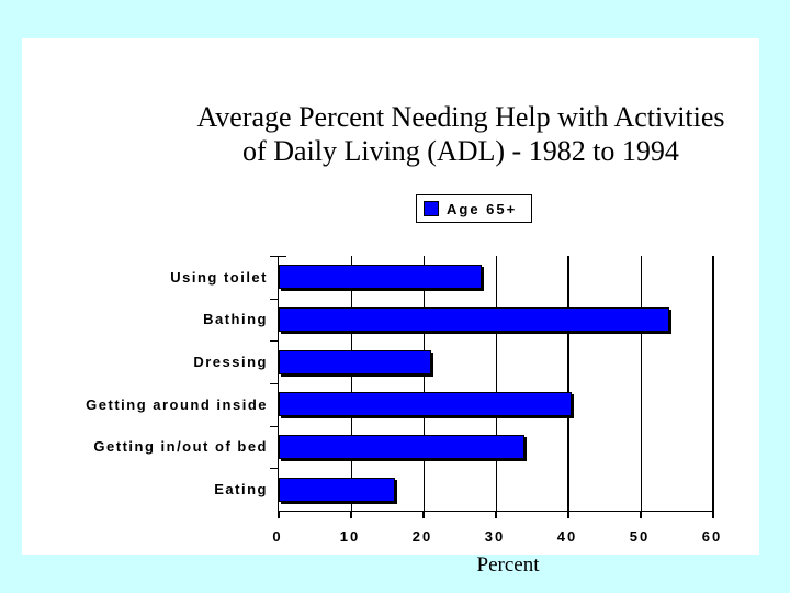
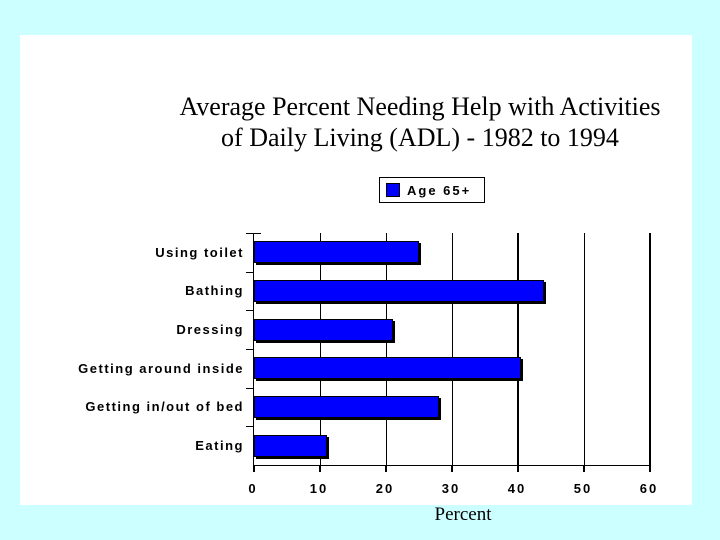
Using toilet: 28 -> 25
Bathing: 54 -> 44
Getting in/out of bed: 34 -> 28
Eating: 16 -> 11
